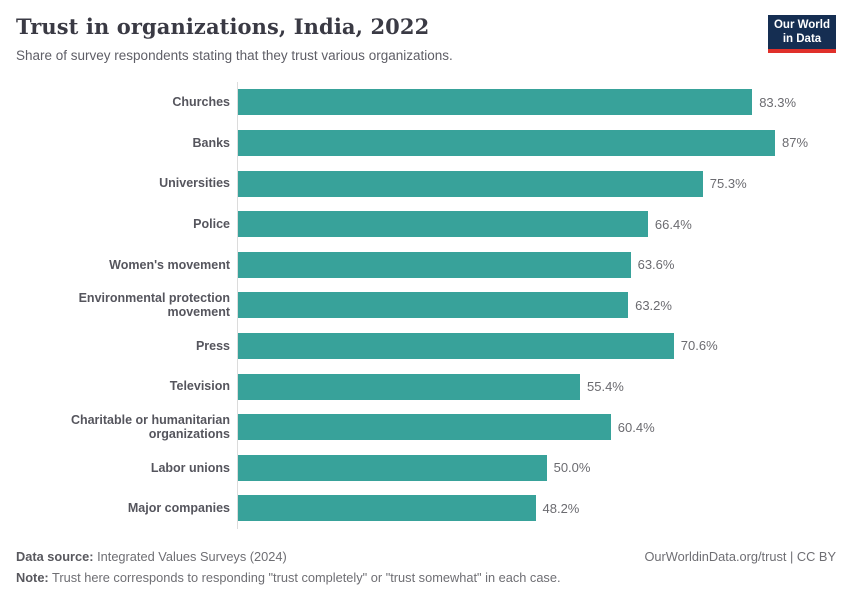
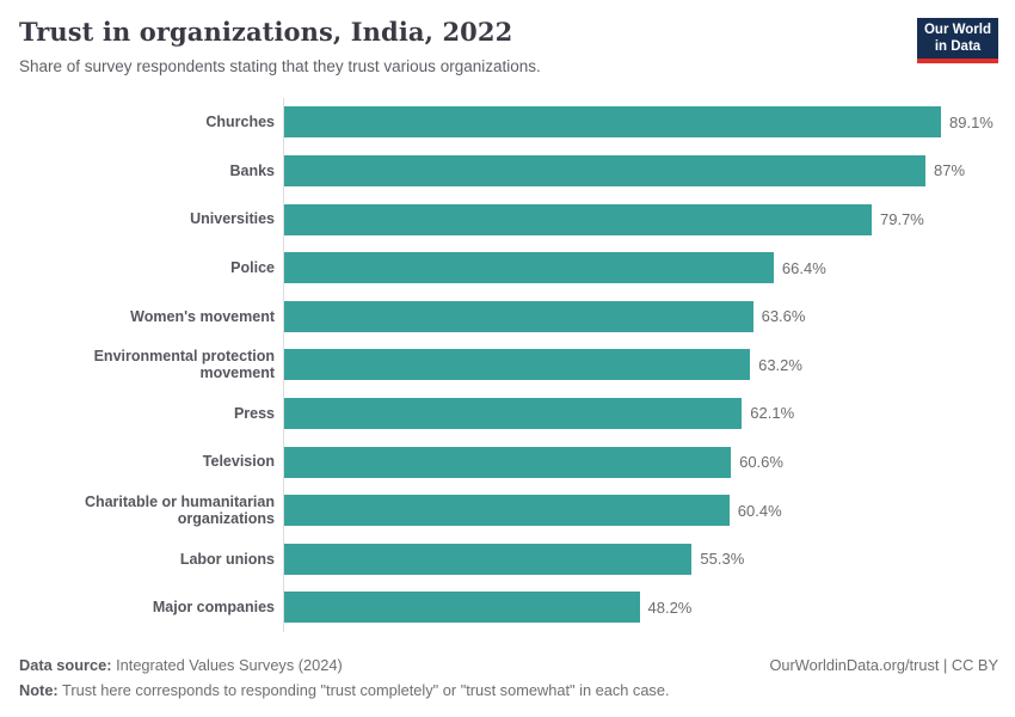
Churches: 83.3% -> 89.1%
Universities: 75.3% -> 79.7%
Press: 70.6% -> 62.1%
Television: 55.4% -> 60.6%
Labor unions: 50.0% -> 55.3%
